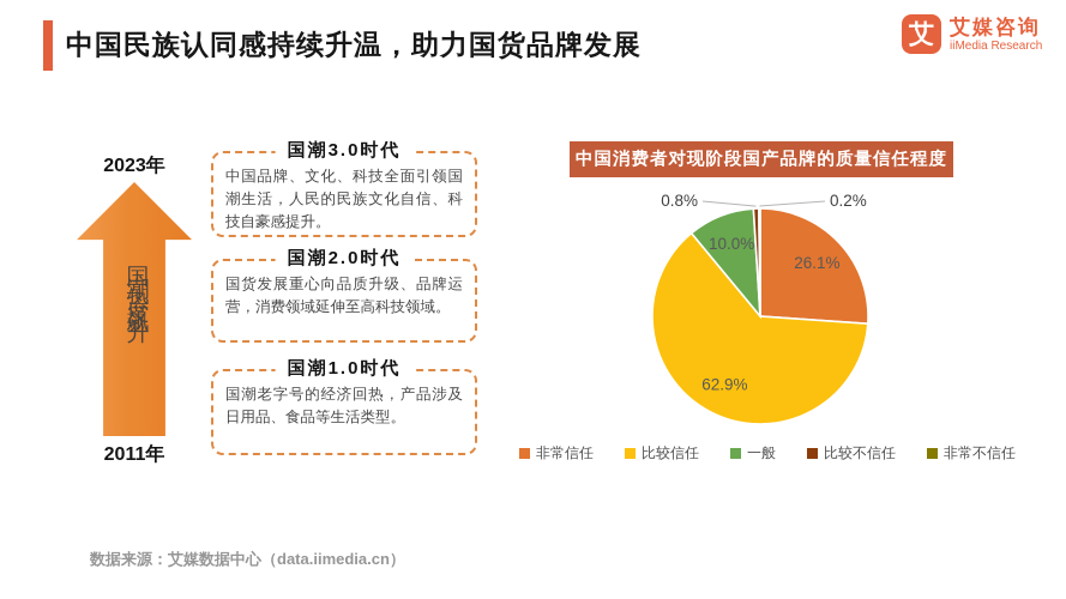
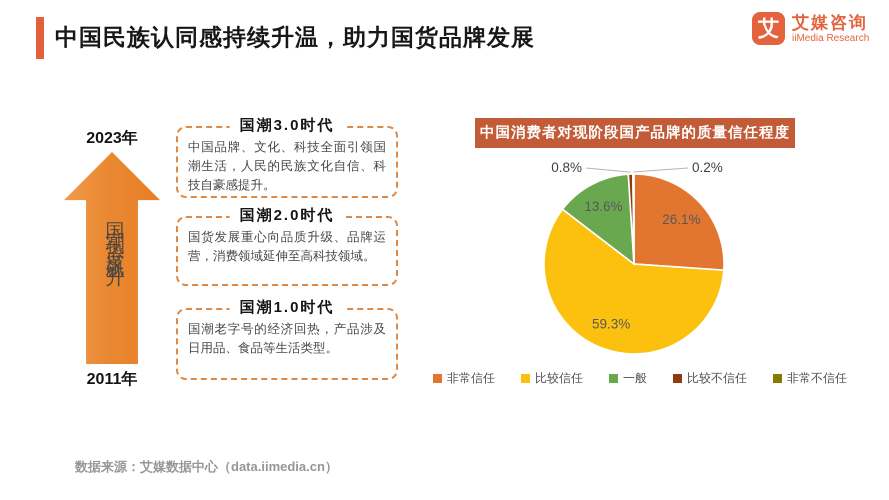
比较信任: 62.9% -> 59.3%
一般: 10.0% -> 13.6%
